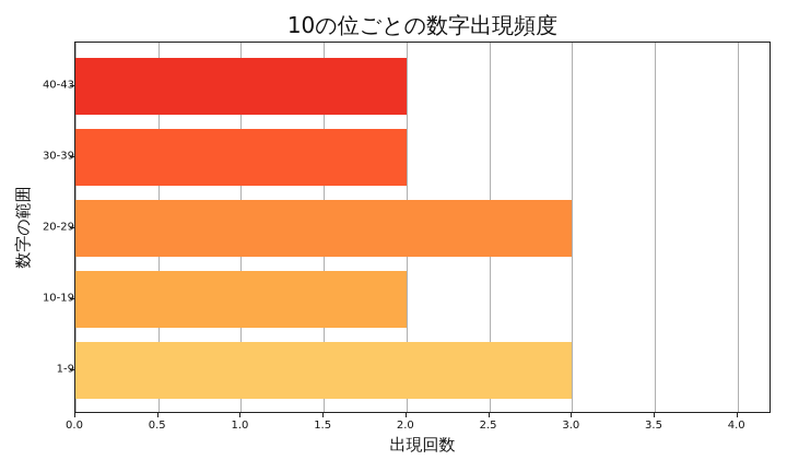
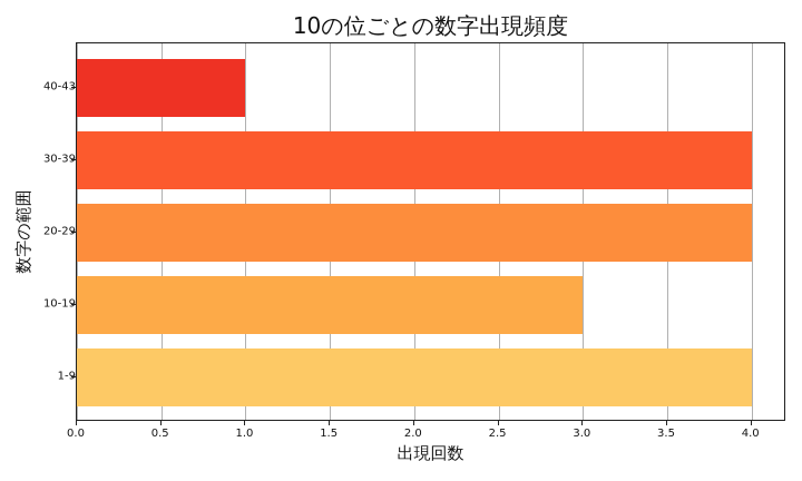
1-9: 3 -> 4
10-19: 2 -> 3
20-29: 3 -> 4
30-39: 2 -> 4
40-43: 2 -> 1
